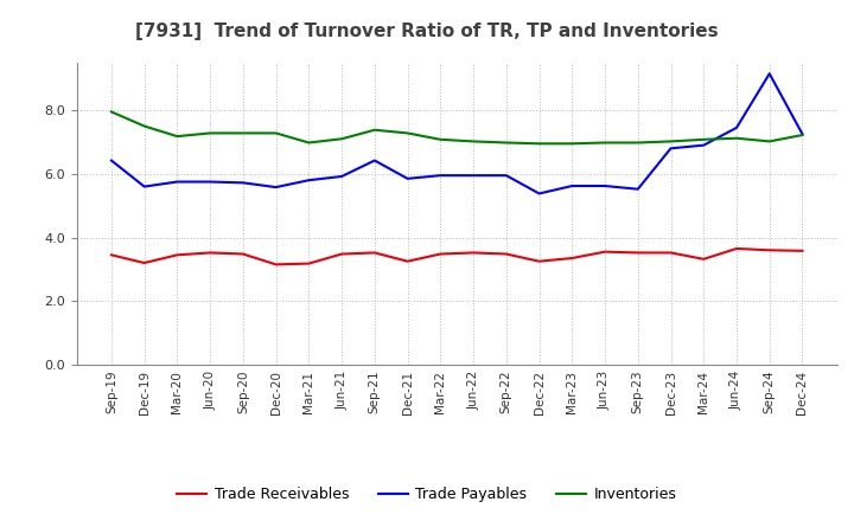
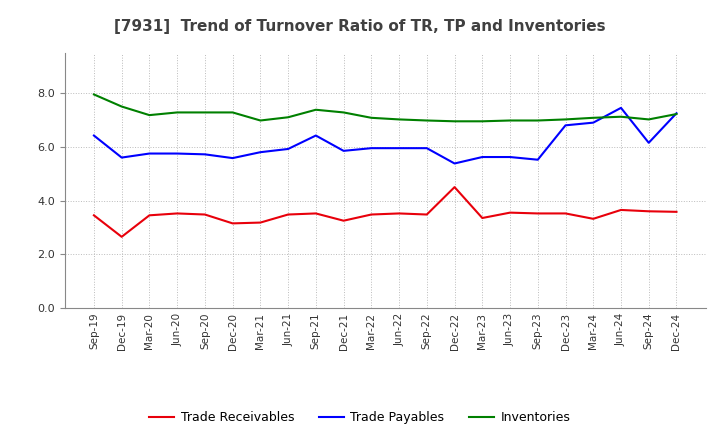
Trade Receivables/Dec-19: 3.20 -> 2.65
Trade Receivables/Dec-22: 3.25 -> 4.50
Trade Payables/Sep-24: 9.15 -> 6.15
